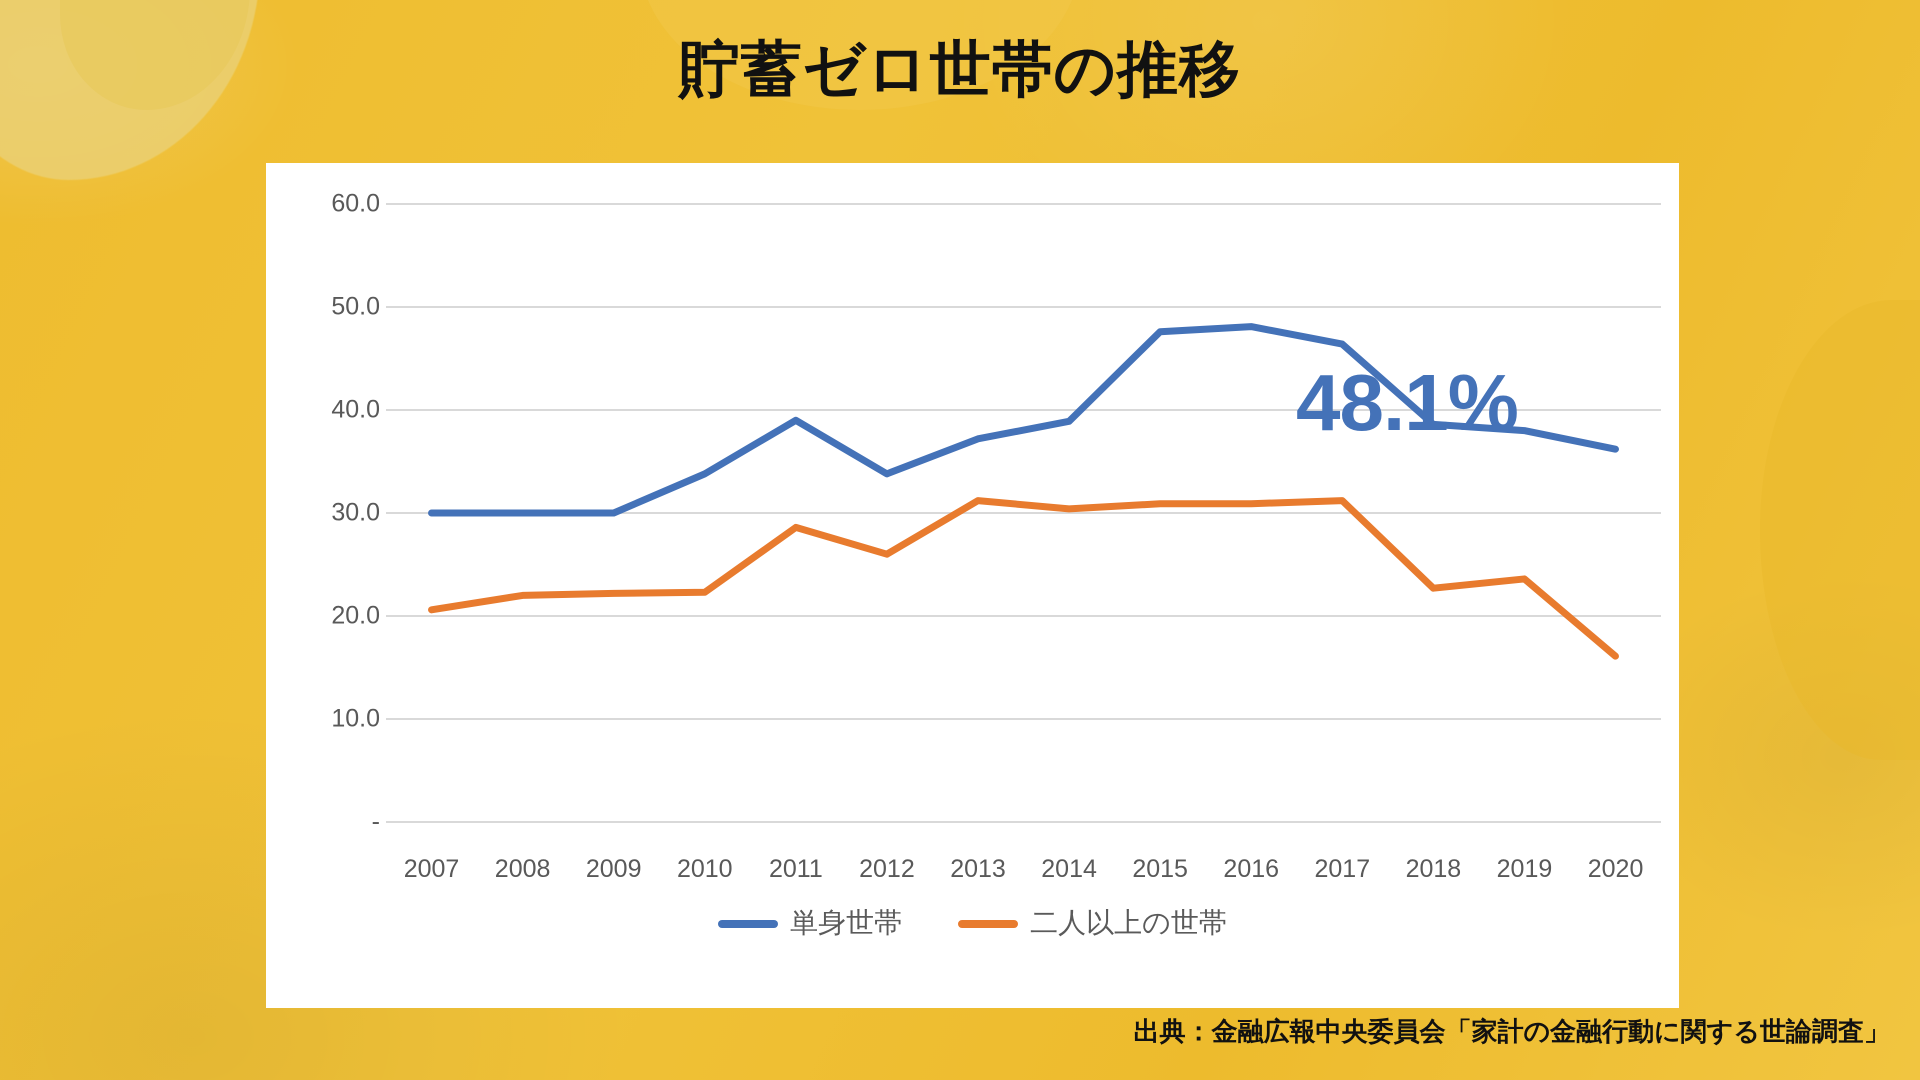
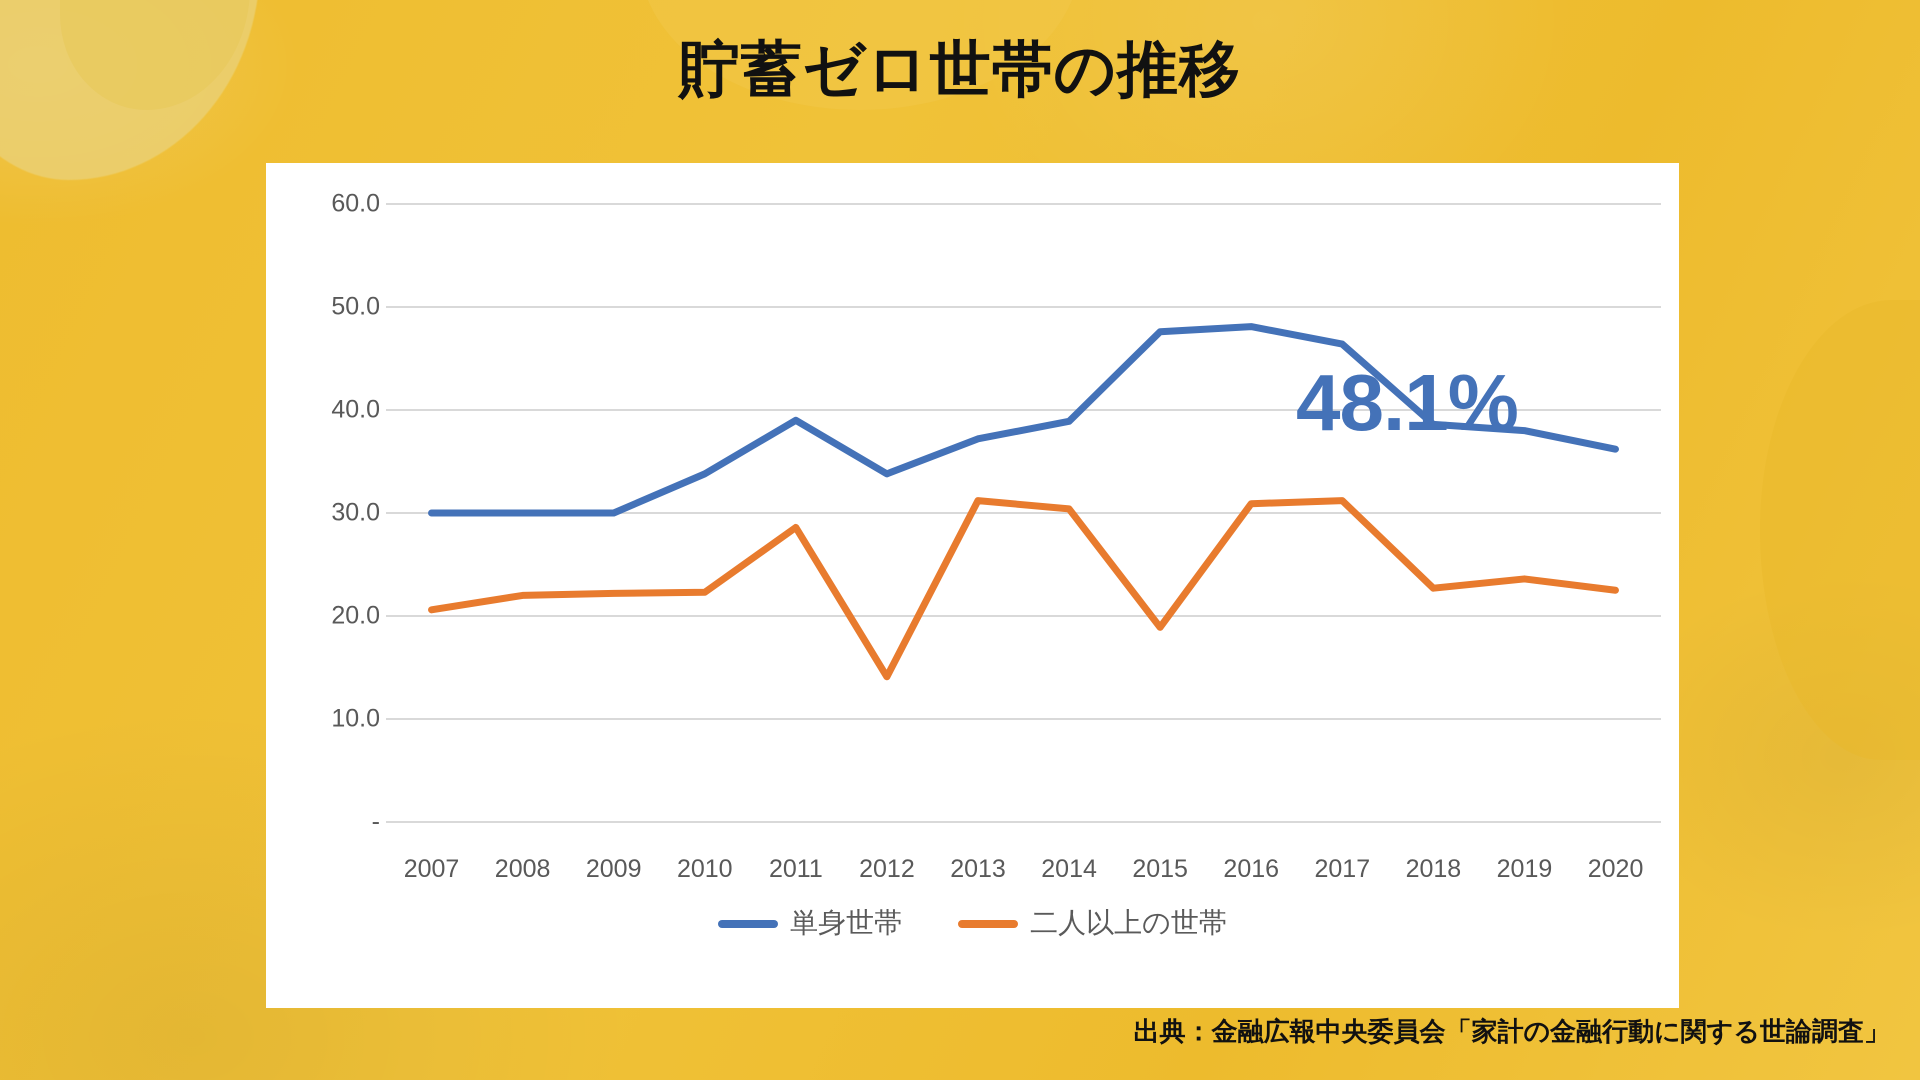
二人以上の世帯/2012: 26.0 -> 14.1
二人以上の世帯/2015: 30.9 -> 18.9
二人以上の世帯/2020: 16.1 -> 22.5
